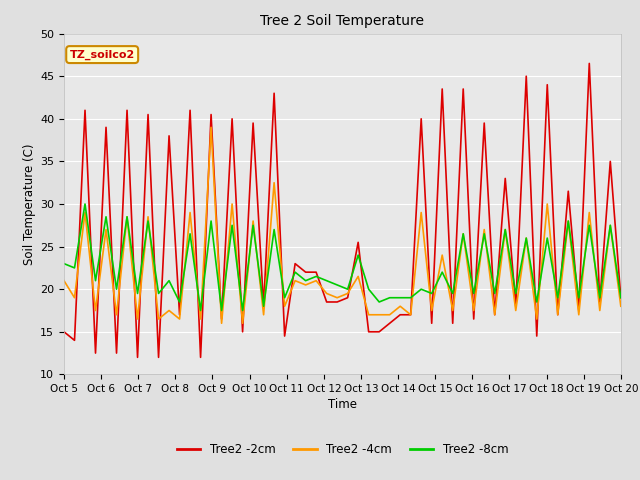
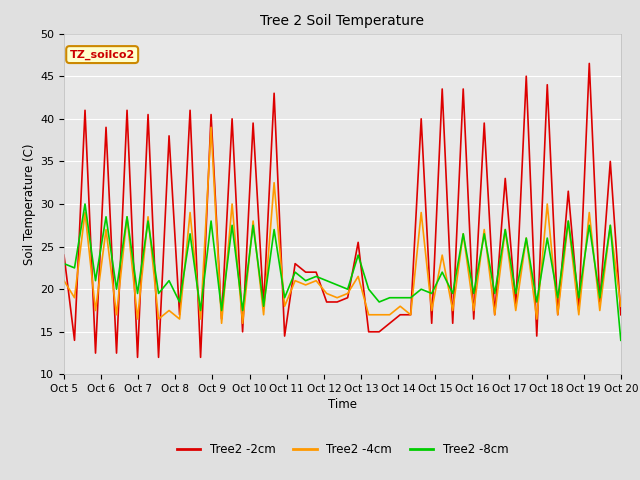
Tree2 -2cm/Oct 5: 15.0 -> 24.0
Tree2 -2cm/Oct 20: 19.0 -> 17.0
Tree2 -8cm/Oct 20: 19.0 -> 14.0
